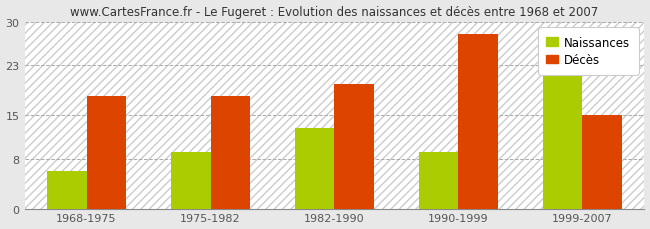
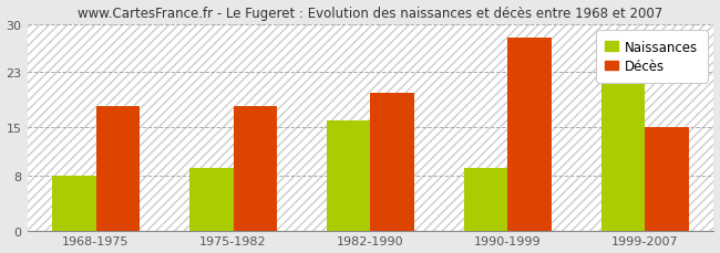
Naissances/1968-1975: 6 -> 8
Naissances/1982-1990: 13 -> 16
